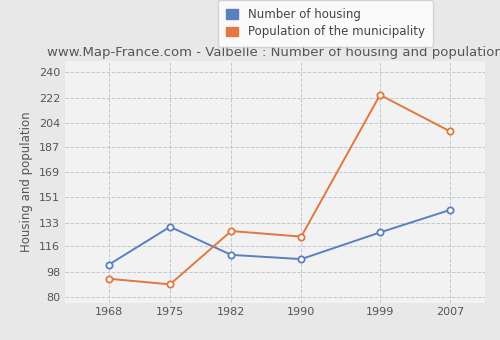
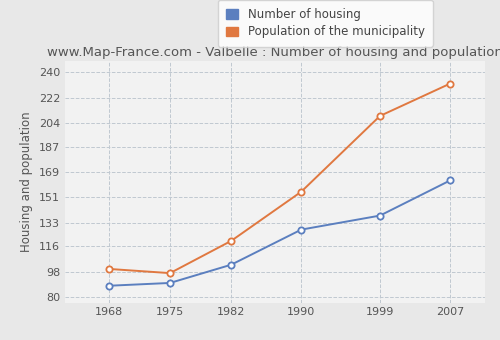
Number of housing/1968: 103 -> 88
Population of the municipality/1968: 93 -> 100
Number of housing/1975: 130 -> 90
Population of the municipality/1975: 89 -> 97
Number of housing/1982: 110 -> 103
Population of the municipality/1982: 127 -> 120
Number of housing/1990: 107 -> 128
Population of the municipality/1990: 123 -> 155
Number of housing/1999: 126 -> 138
Population of the municipality/1999: 224 -> 209
Number of housing/2007: 142 -> 163
Population of the municipality/2007: 198 -> 232
